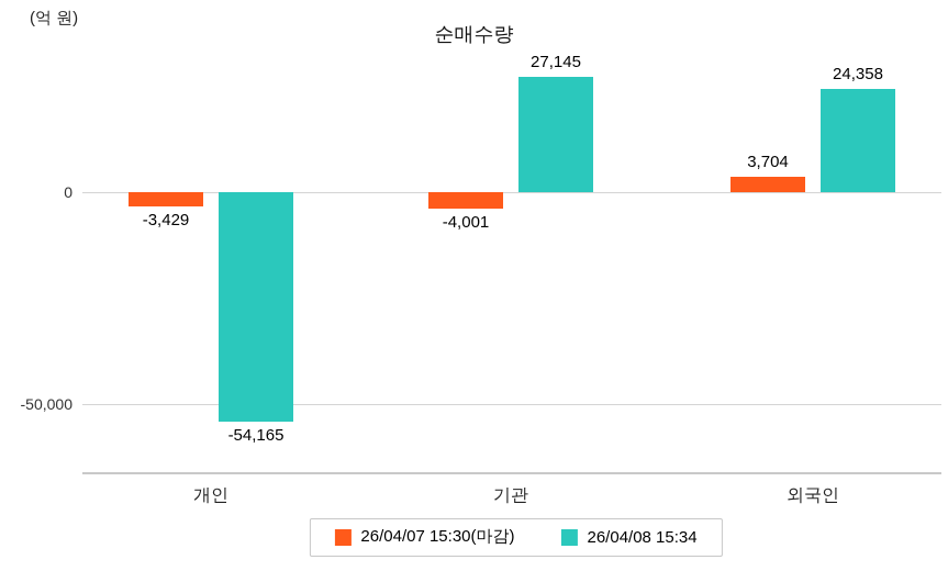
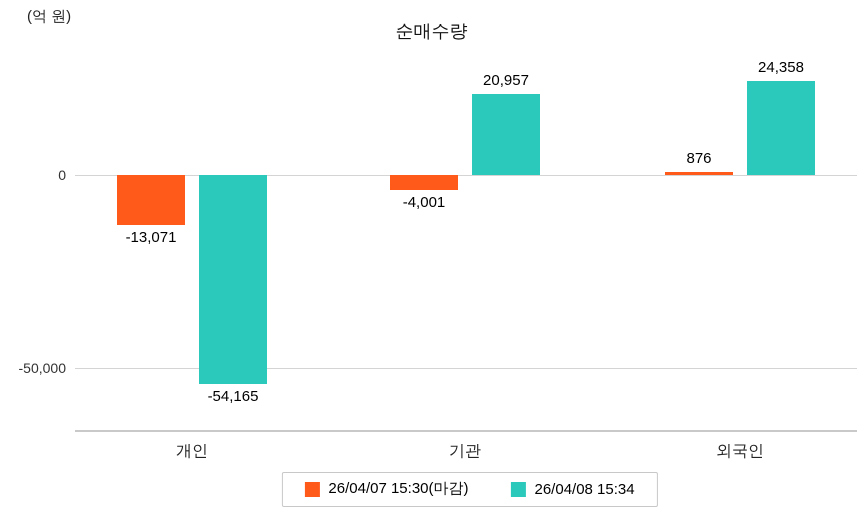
26/04/07 15:30(마감)/개인: -3,429 -> -13,071
26/04/08 15:34/기관: 27,145 -> 20,957
26/04/07 15:30(마감)/외국인: 3,704 -> 876
